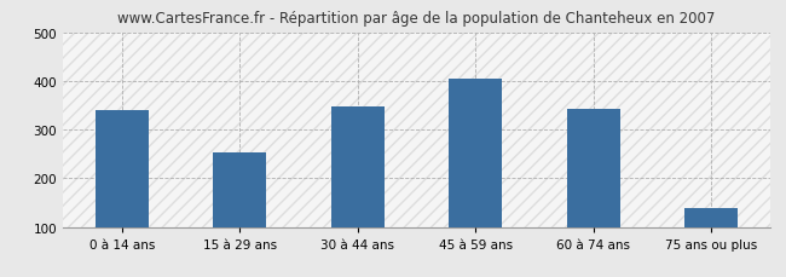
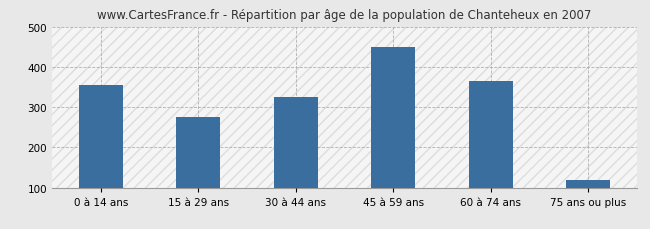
0 à 14 ans: 340 -> 355
15 à 29 ans: 252 -> 275
30 à 44 ans: 347 -> 325
45 à 59 ans: 405 -> 450
60 à 74 ans: 343 -> 365
75 ans ou plus: 138 -> 120
